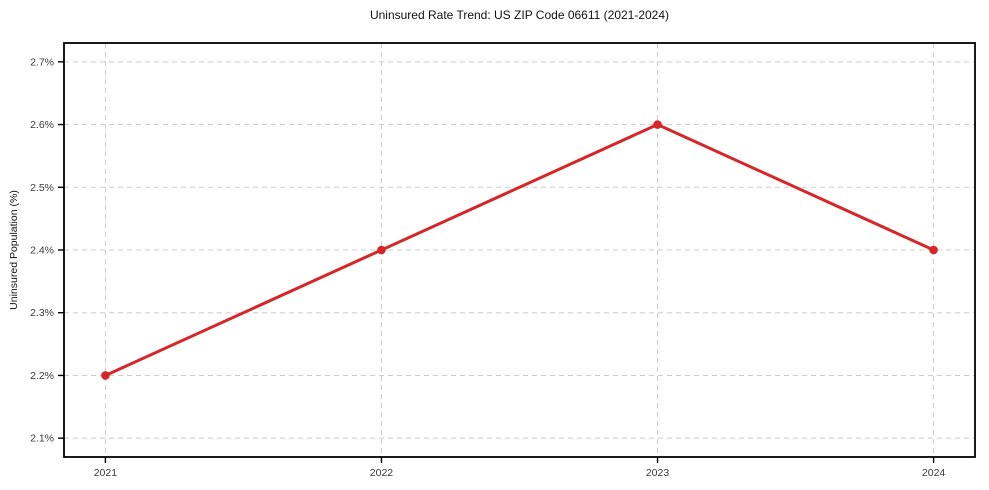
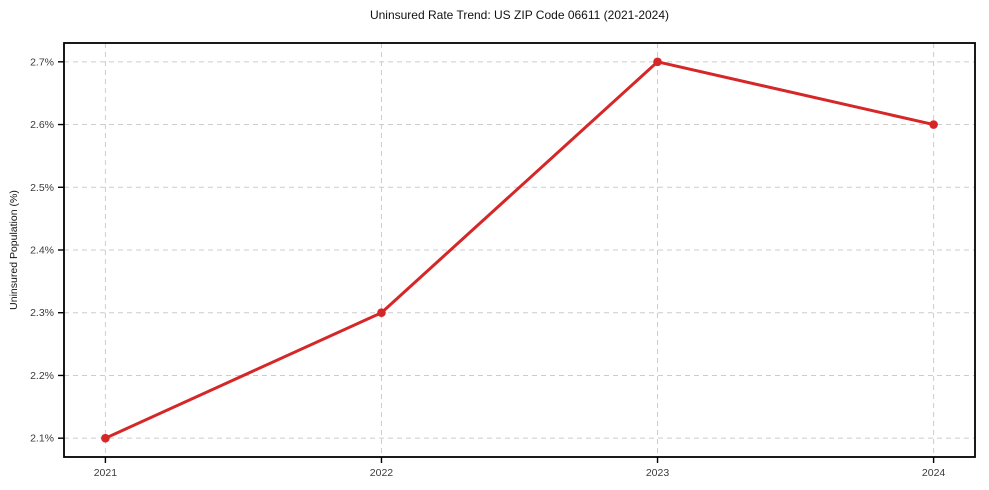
2021: 2.2% -> 2.1%
2022: 2.4% -> 2.3%
2023: 2.6% -> 2.7%
2024: 2.4% -> 2.6%
